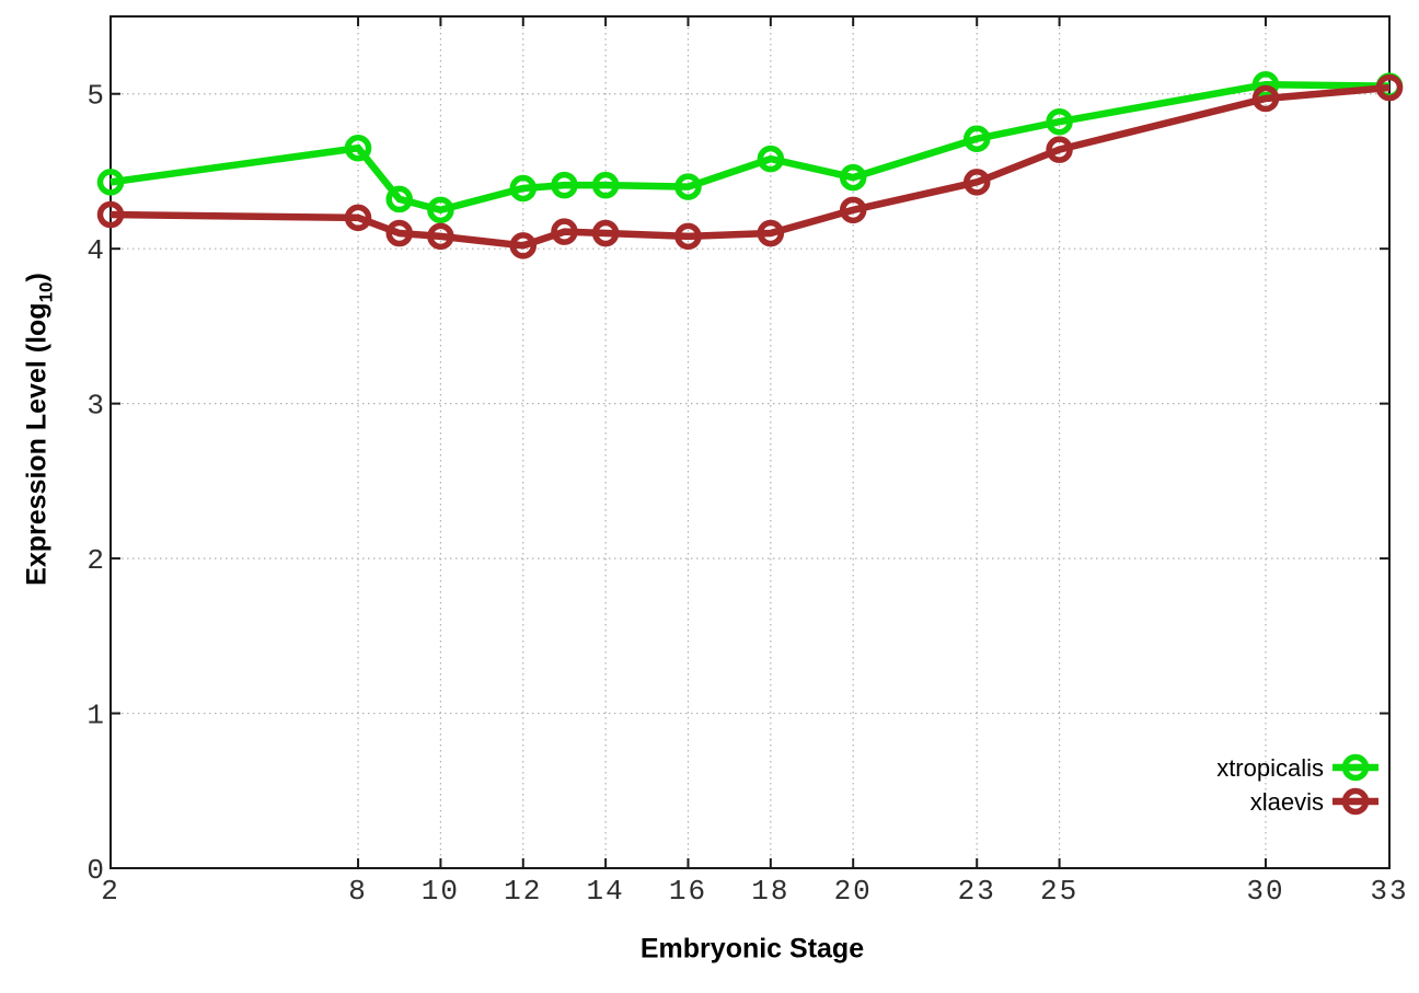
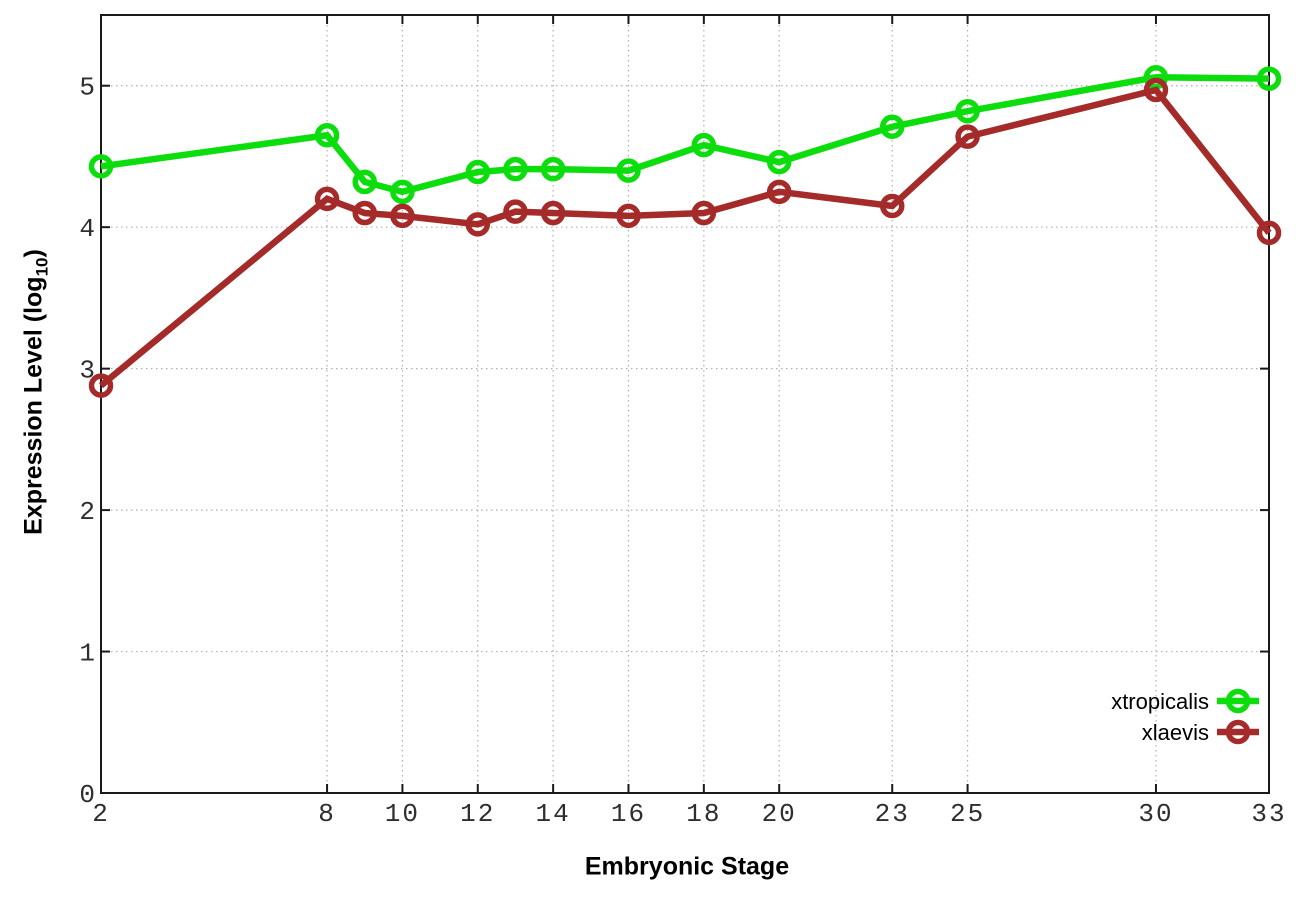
xlaevis/2: 4.22 -> 2.88
xlaevis/23: 4.43 -> 4.15
xlaevis/33: 5.04 -> 3.96
